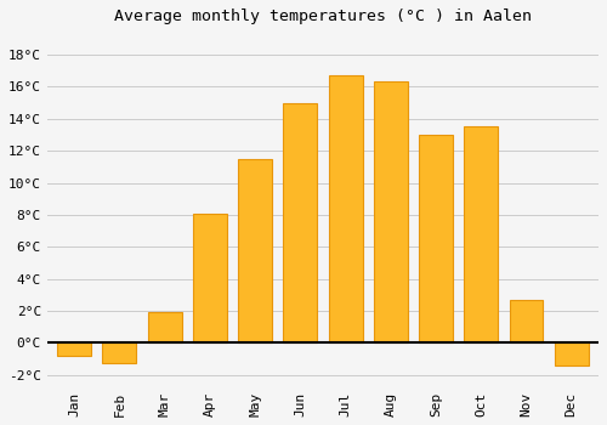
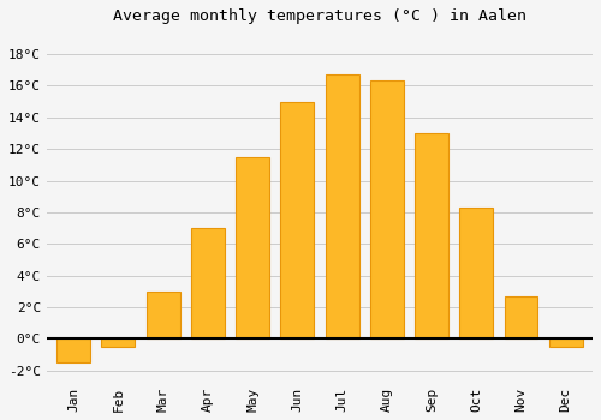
Jan: -0.8°C -> -1.5°C
Feb: -1.3°C -> -0.5°C
Mar: 1.9°C -> 3.0°C
Apr: 8.1°C -> 7.0°C
Oct: 13.5°C -> 8.3°C
Dec: -1.4°C -> -0.5°C
